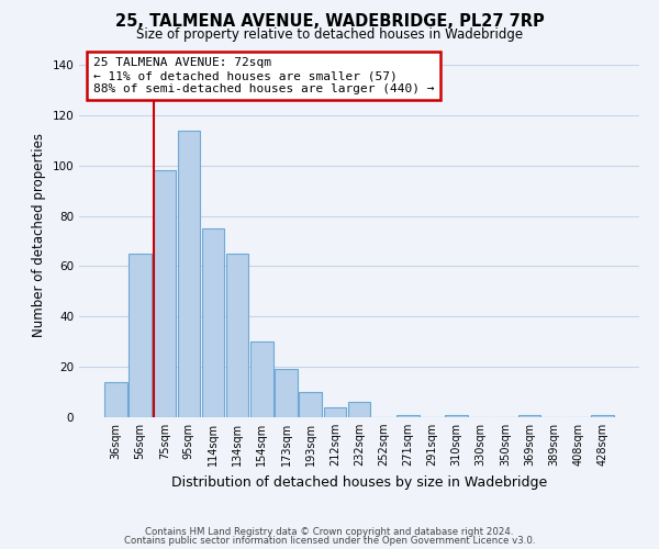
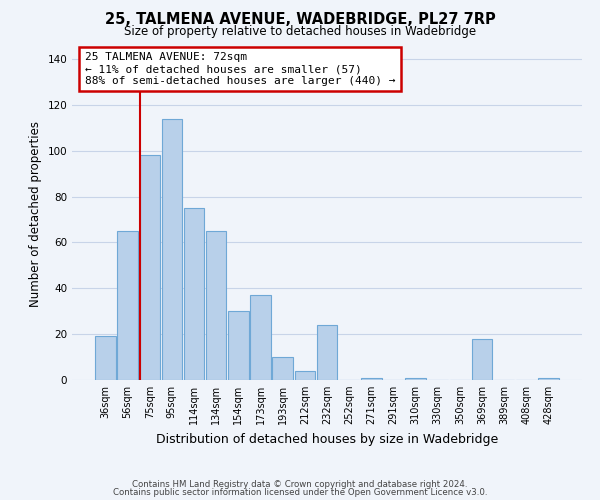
36sqm: 14 -> 19
173sqm: 19 -> 37
232sqm: 6 -> 24
369sqm: 1 -> 18
